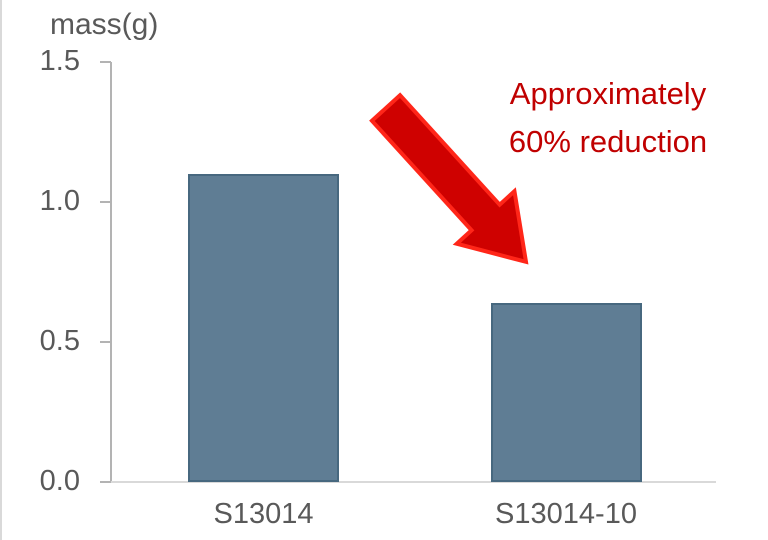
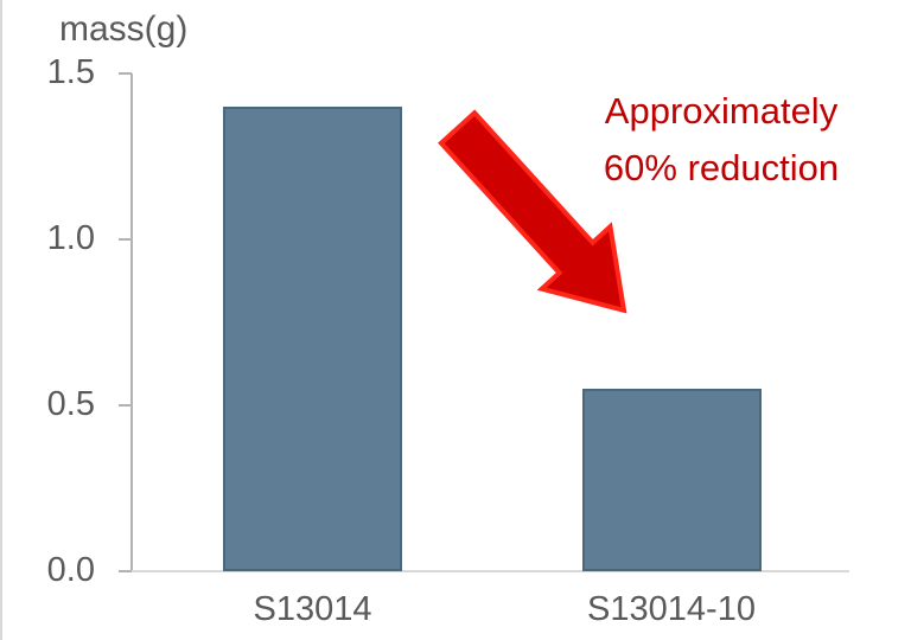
S13014: 1.10 -> 1.40
S13014-10: 0.64 -> 0.55
